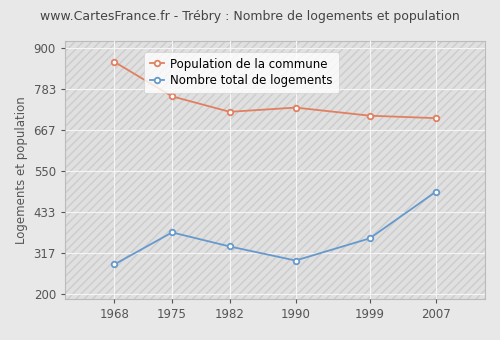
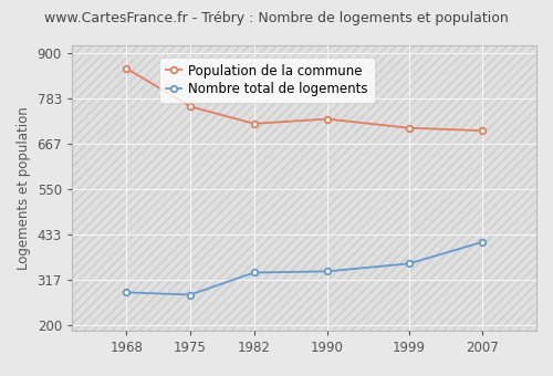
Nombre total de logements/1975: 375 -> 278
Nombre total de logements/1990: 295 -> 338
Nombre total de logements/2007: 490 -> 413
